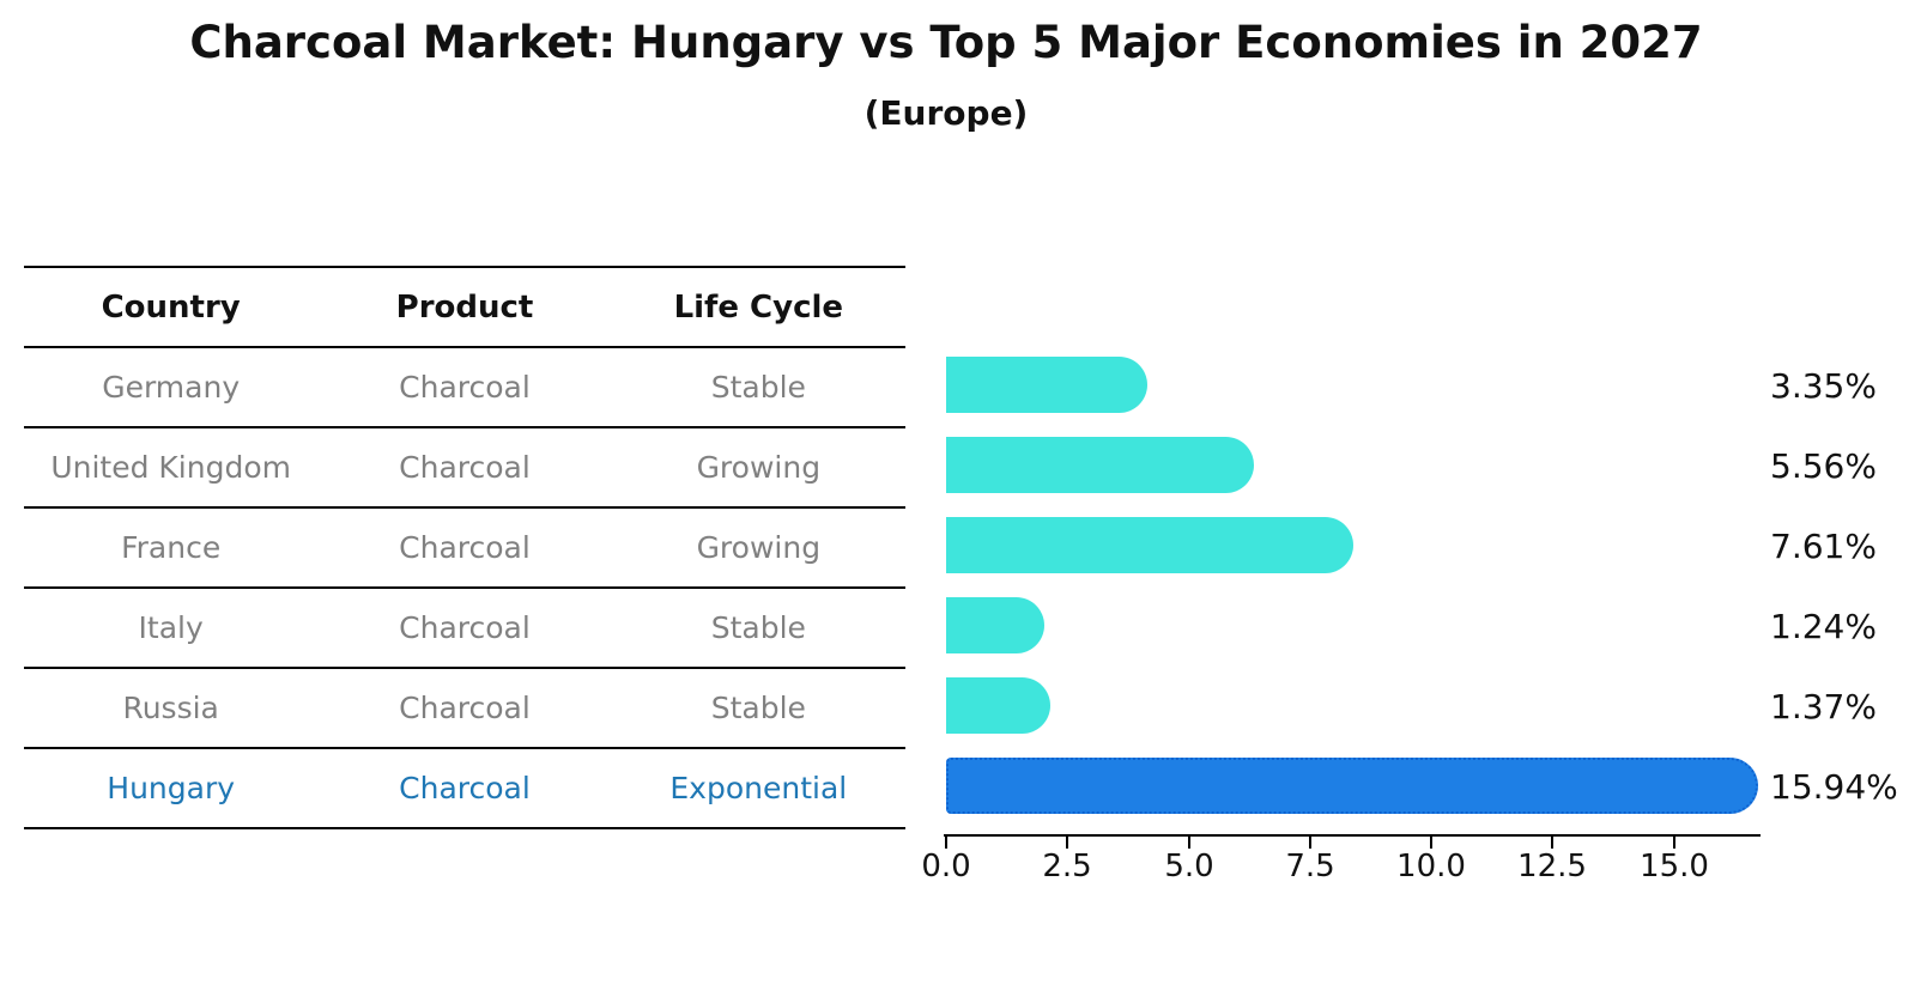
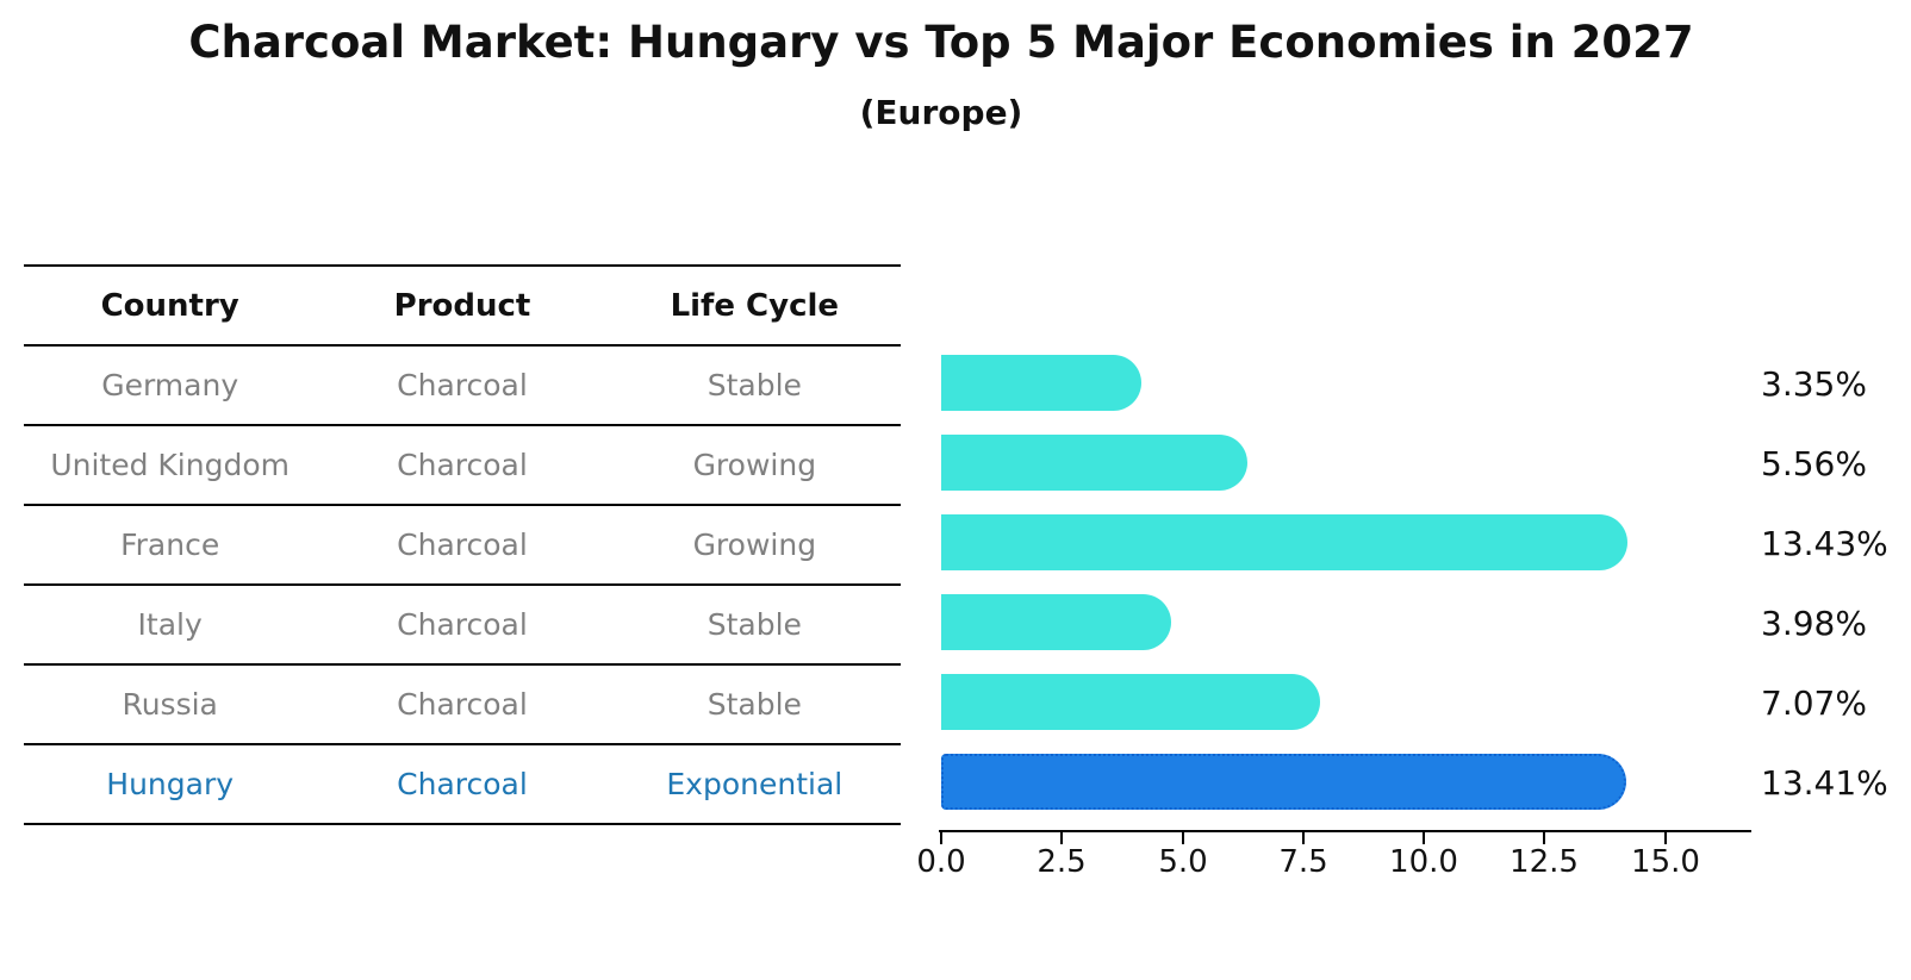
France: 7.61% -> 13.43%
Italy: 1.24% -> 3.98%
Russia: 1.37% -> 7.07%
Hungary: 15.94% -> 13.41%
